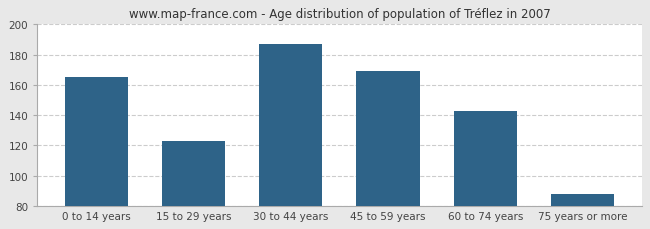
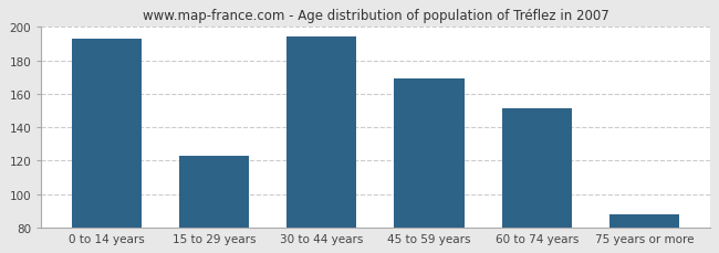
0 to 14 years: 165 -> 193
30 to 44 years: 187 -> 194
60 to 74 years: 143 -> 151
